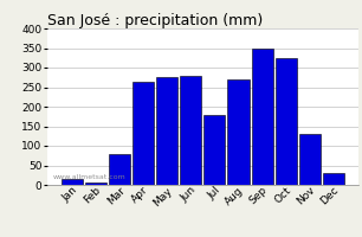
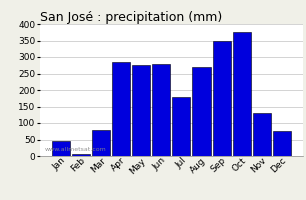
Jan: 15 -> 45
Apr: 265 -> 285
Oct: 325 -> 375
Dec: 30 -> 75
